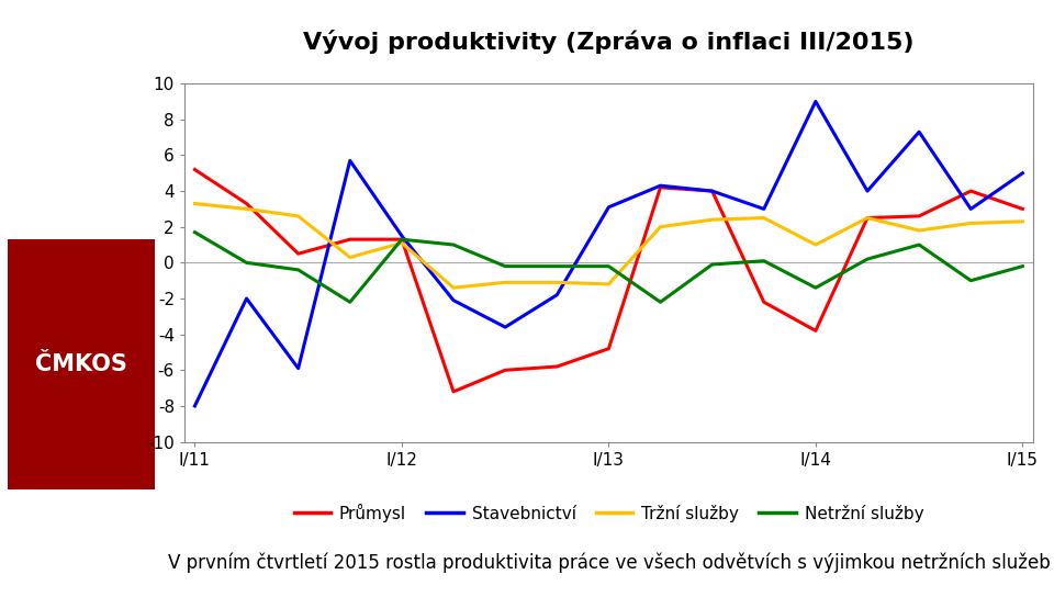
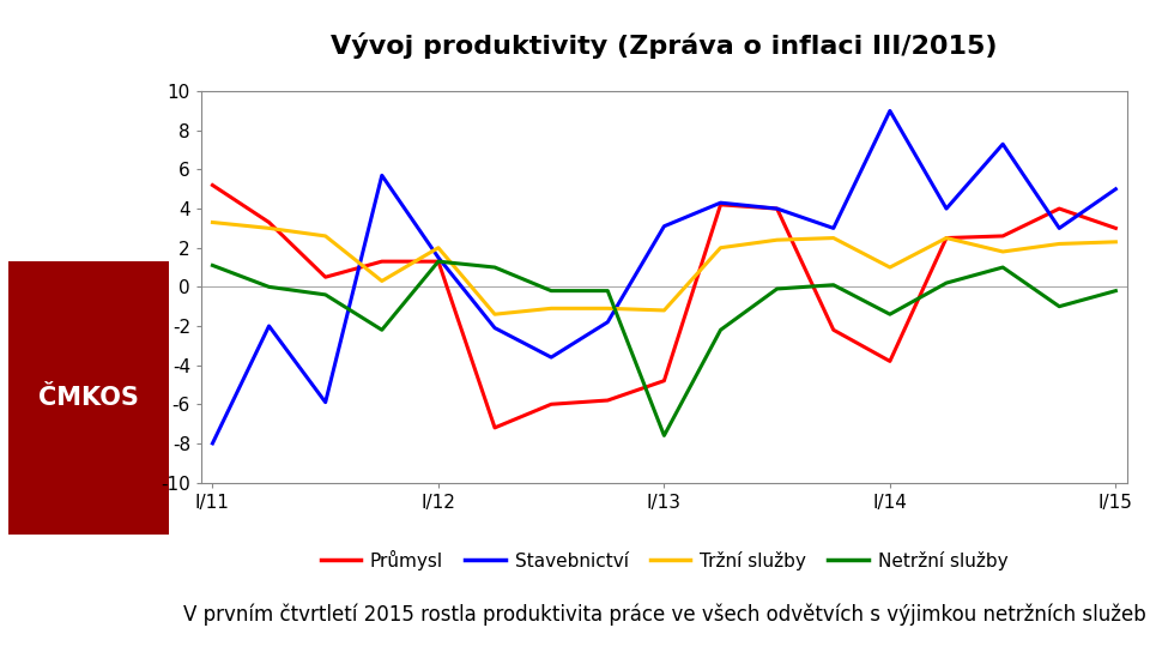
Netržní služby/I/11: 1.7 -> 1.1
Tržní služby/I/12: 1.1 -> 2.0
Netržní služby/I/13: -0.2 -> -7.6
